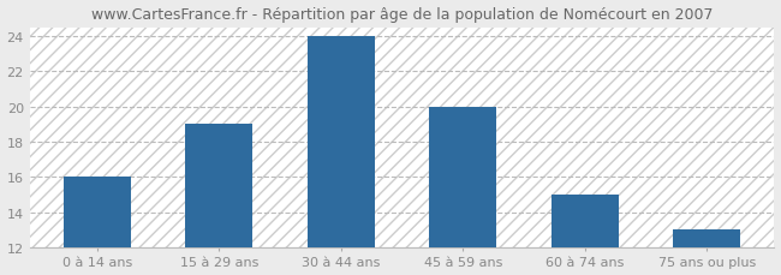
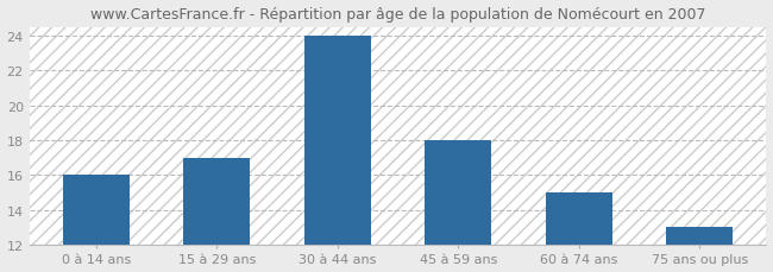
15 à 29 ans: 19 -> 17
45 à 59 ans: 20 -> 18
